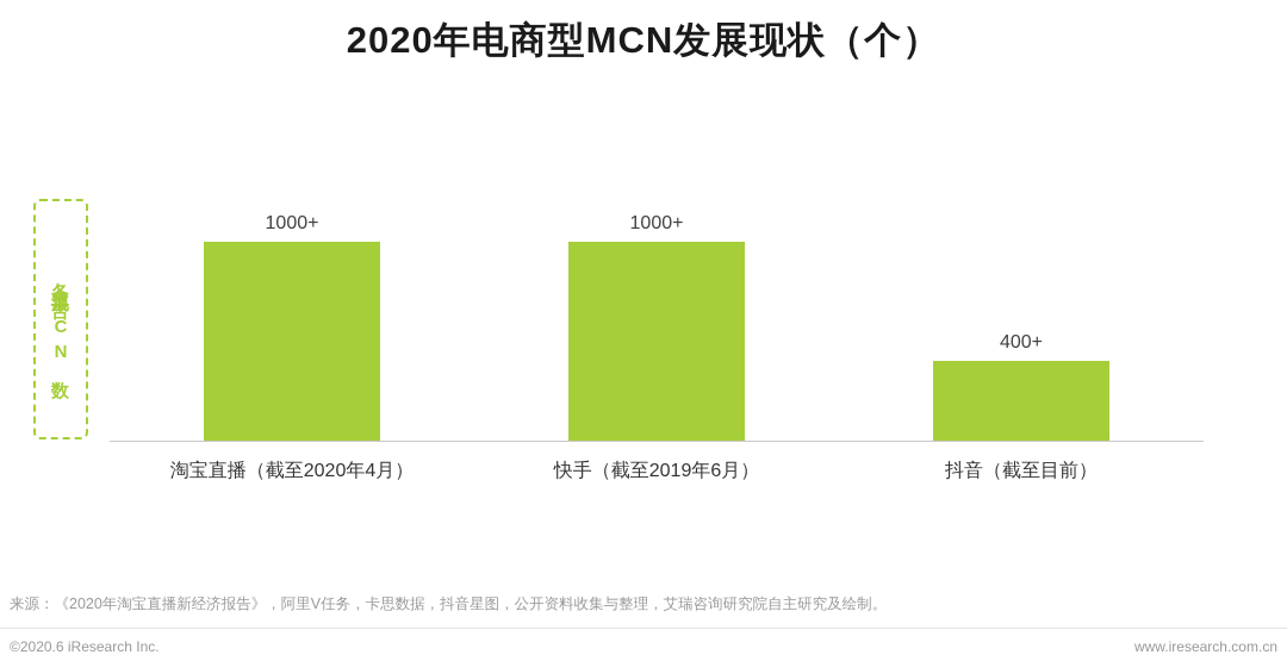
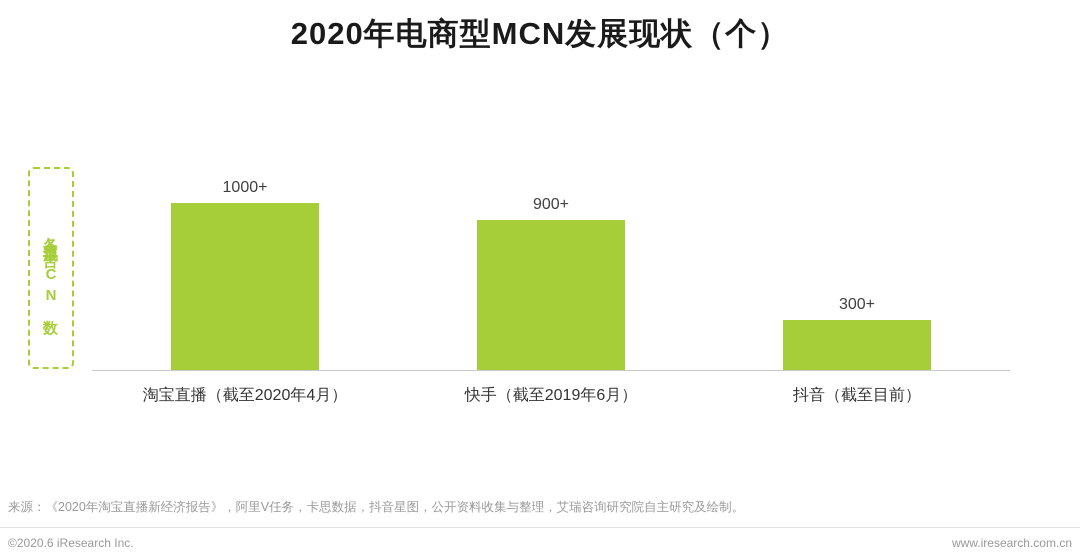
快手（截至2019年6月）: 1000 -> 900
抖音（截至目前）: 400 -> 300
